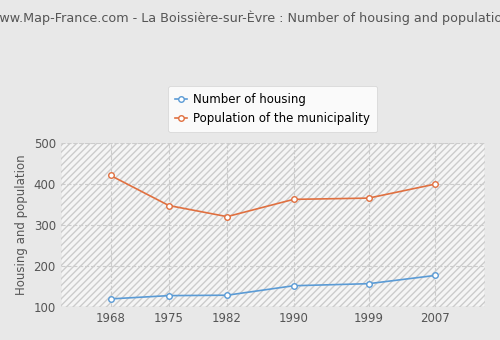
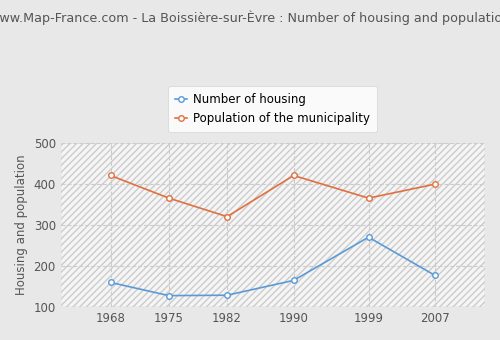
Number of housing/1968: 120 -> 160
Population of the municipality/1975: 347 -> 365
Number of housing/1990: 152 -> 165
Population of the municipality/1990: 362 -> 420
Number of housing/1999: 157 -> 270
